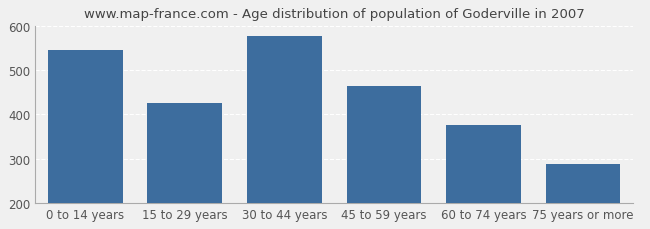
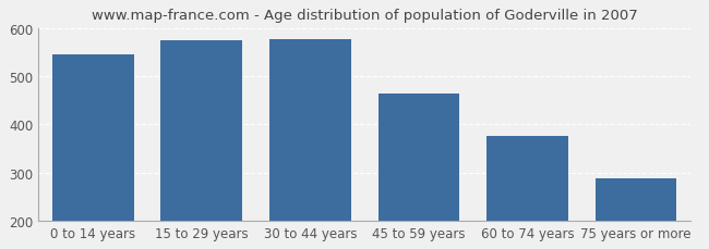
15 to 29 years: 425 -> 575
